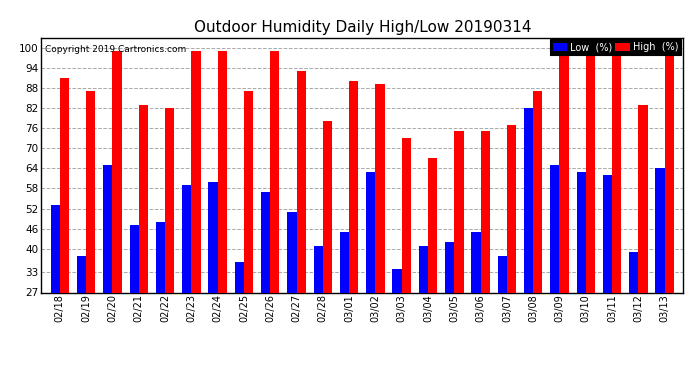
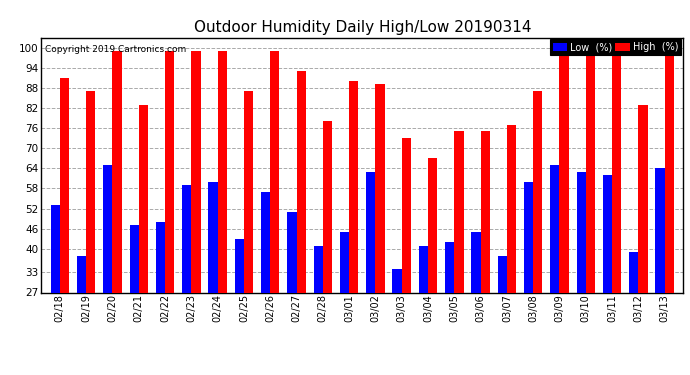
High (%)/02/22: 82 -> 99
Low (%)/02/25: 36 -> 43
Low (%)/03/08: 82 -> 60
